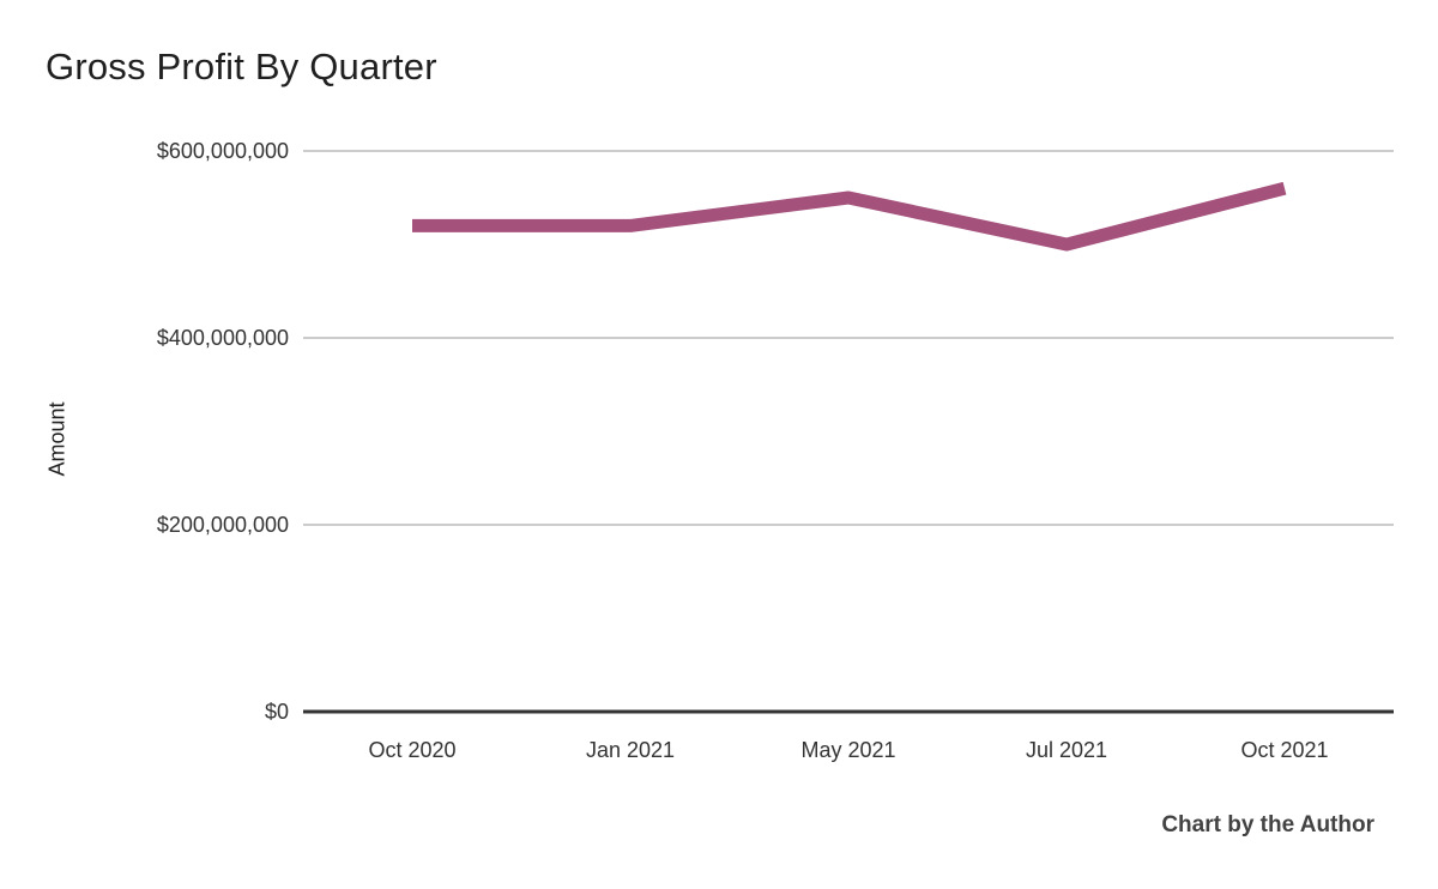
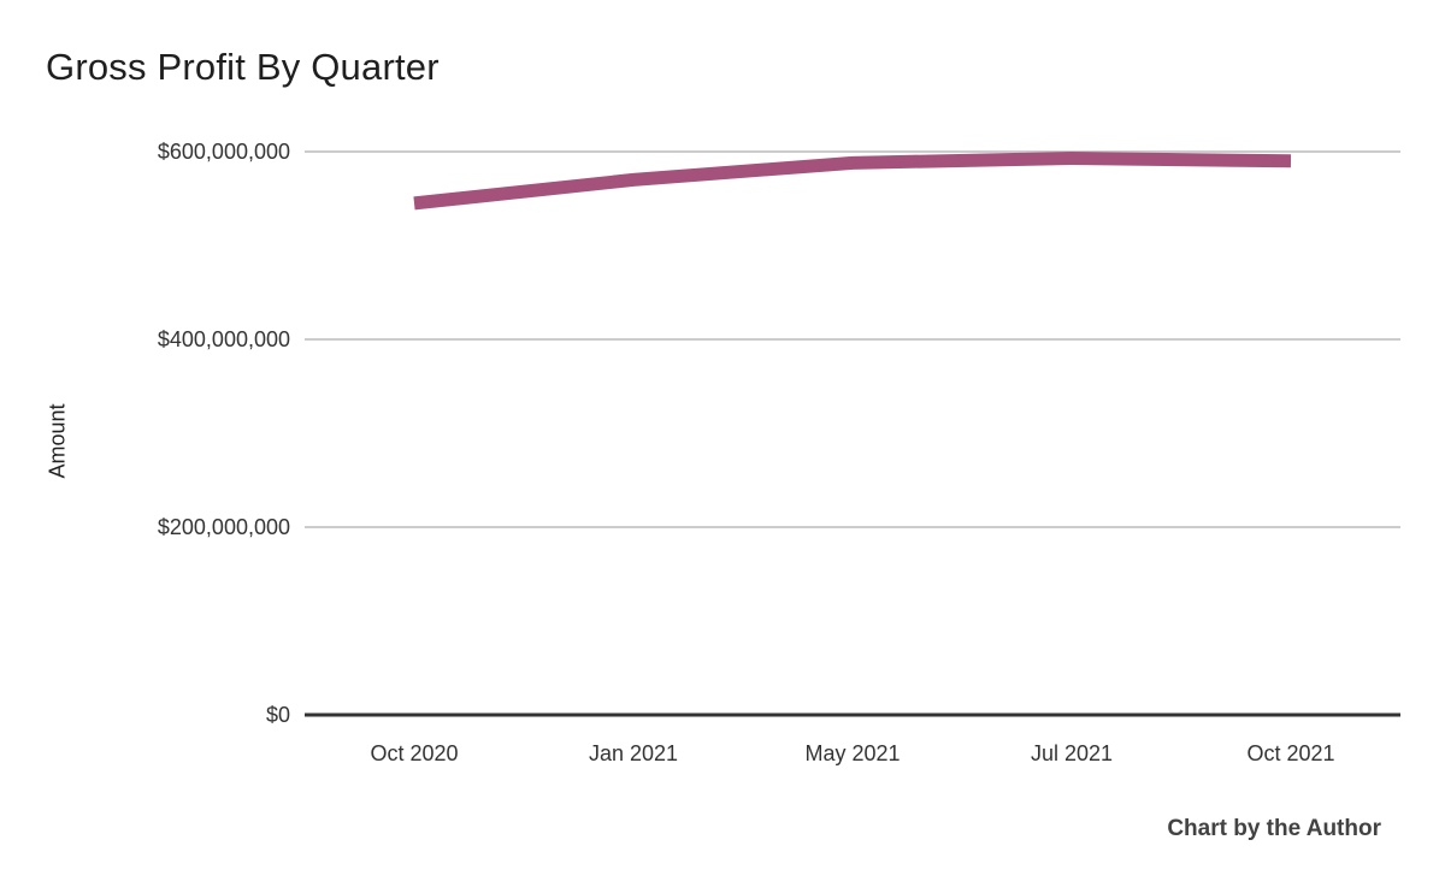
Oct 2020: $520000000 -> $540000000
Jan 2021: $520000000 -> $570000000
May 2021: $550000000 -> $590000000
Jul 2021: $500000000 -> $590000000
Oct 2021: $560000000 -> $590000000
